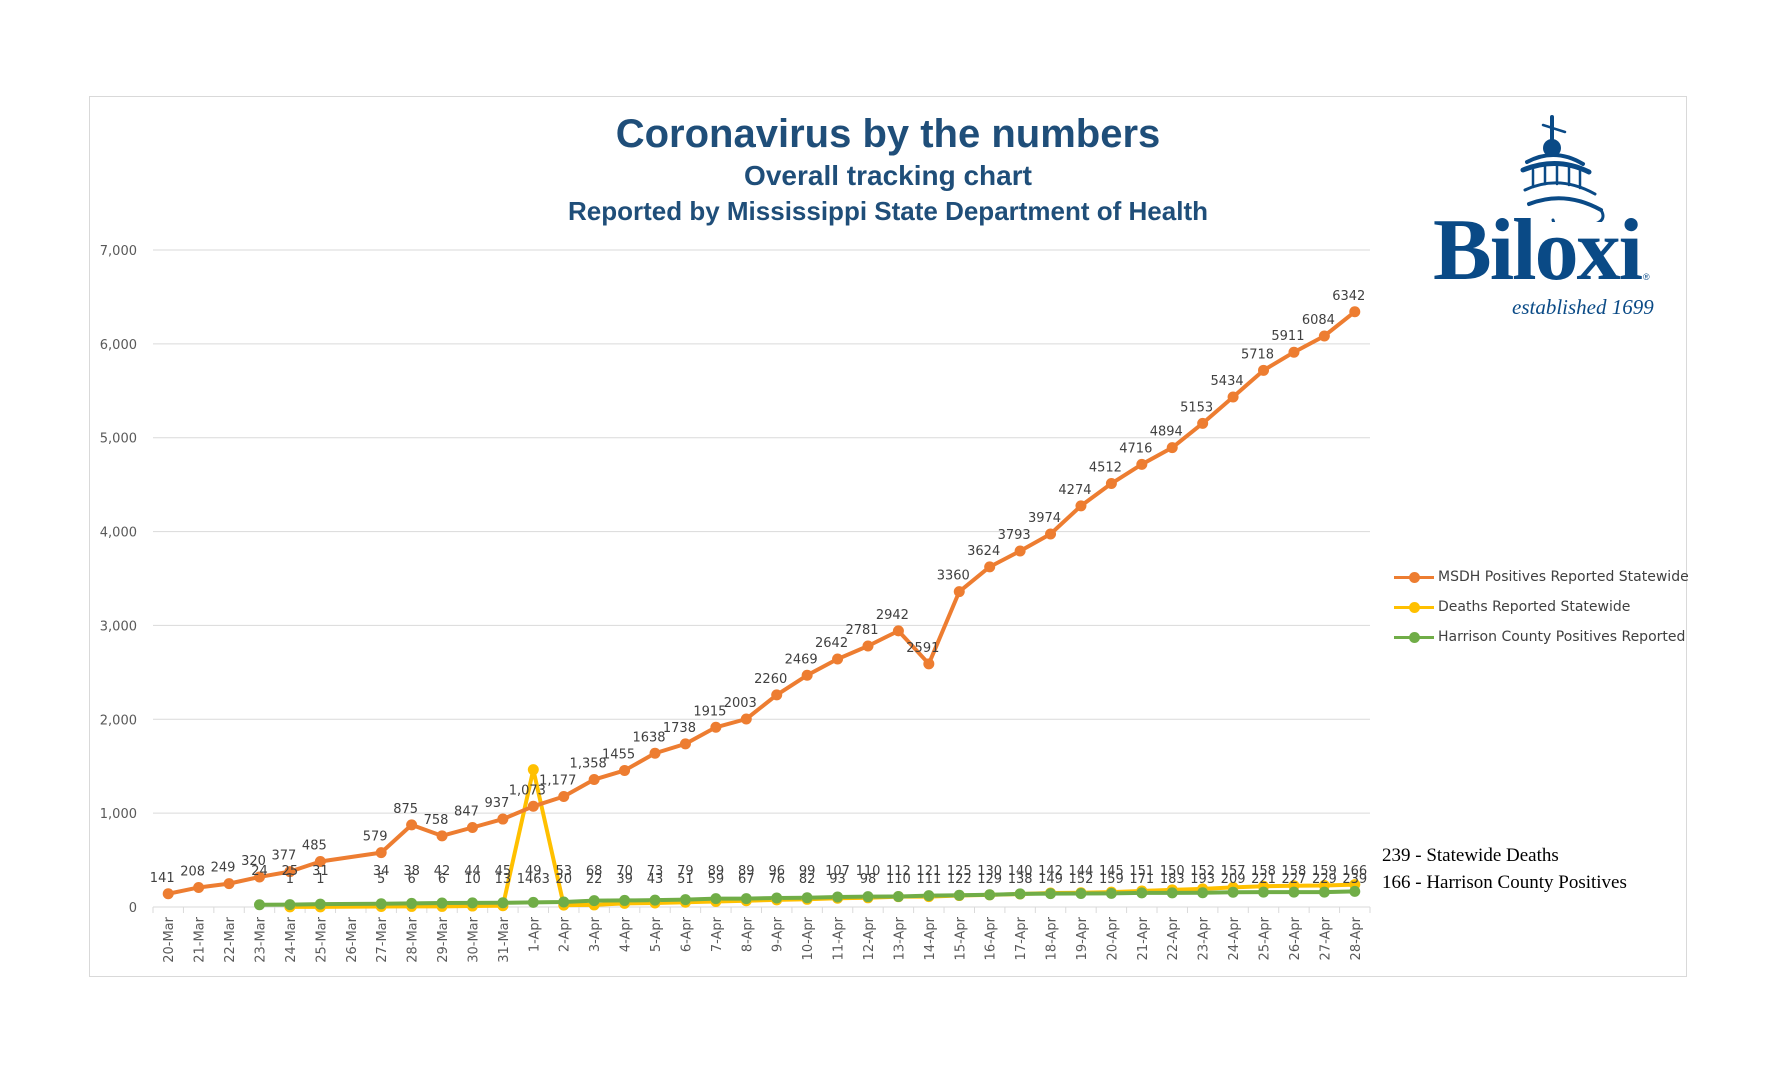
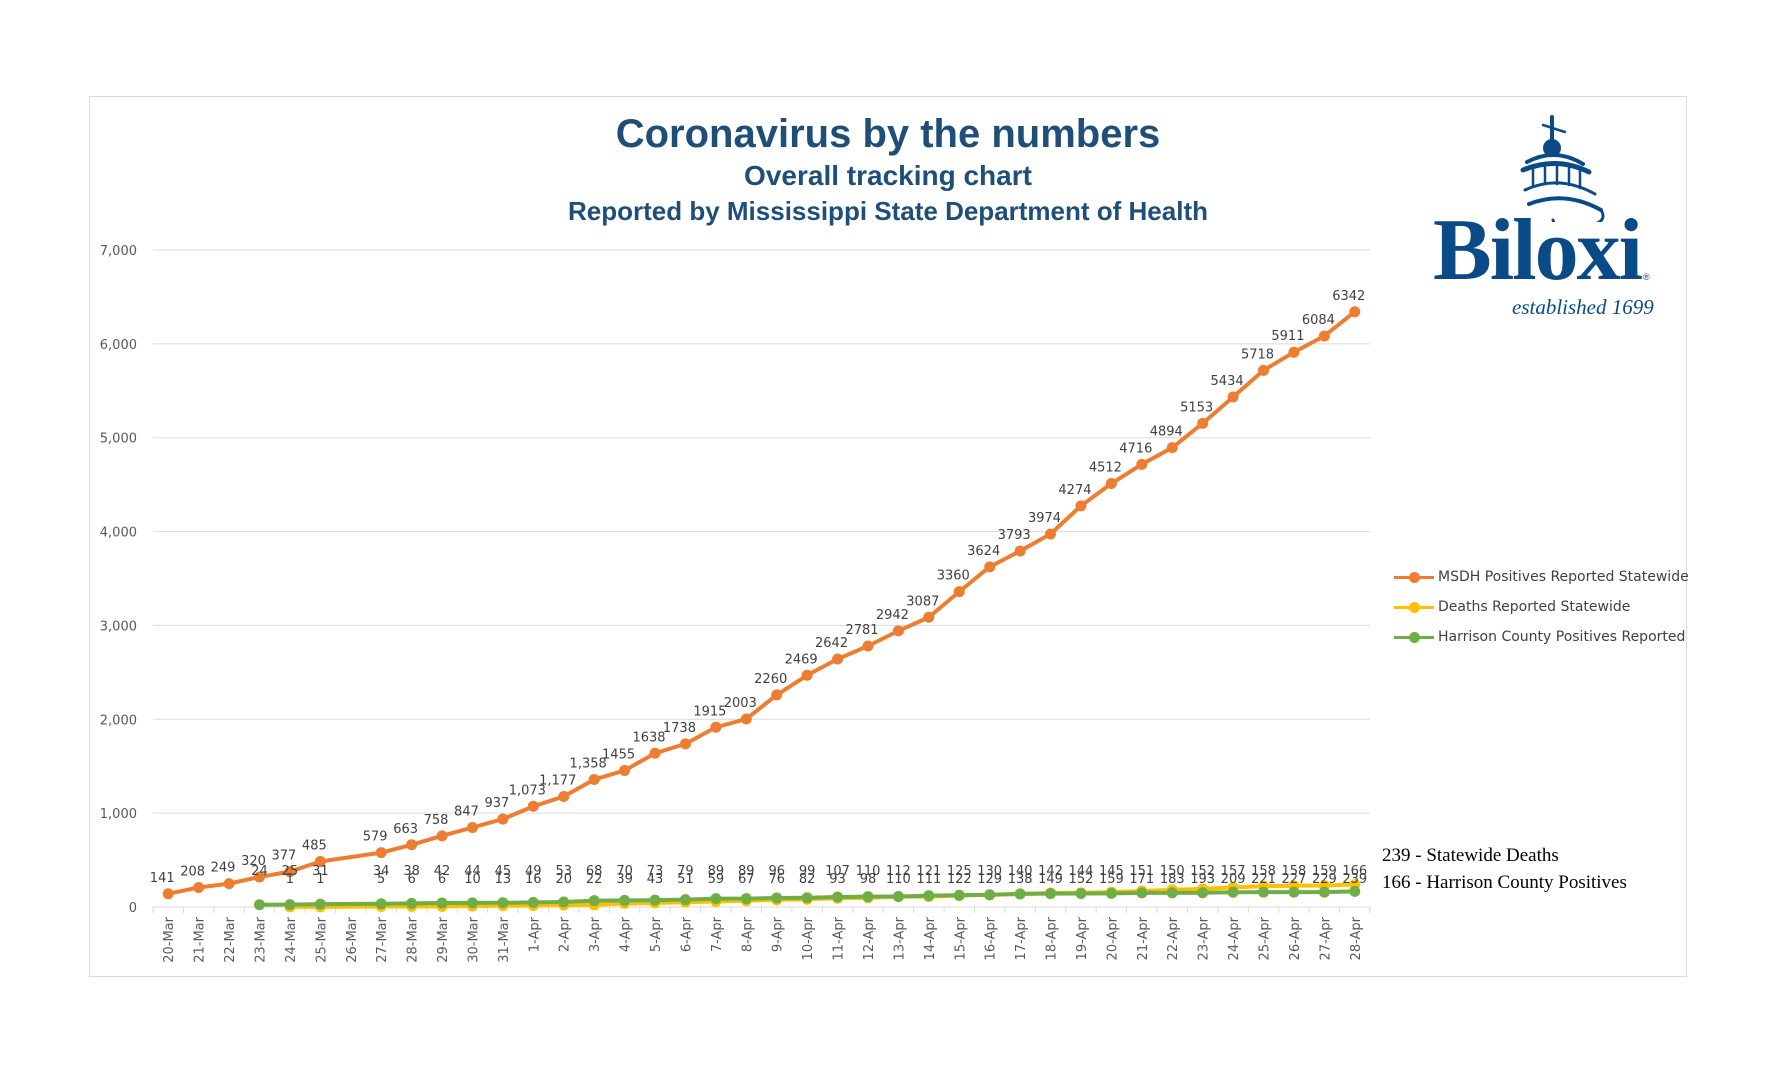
MSDH Positives Reported Statewide/28-Mar: 875 -> 663
Deaths Reported Statewide/1-Apr: 1463 -> 16
MSDH Positives Reported Statewide/14-Apr: 2591 -> 3087
